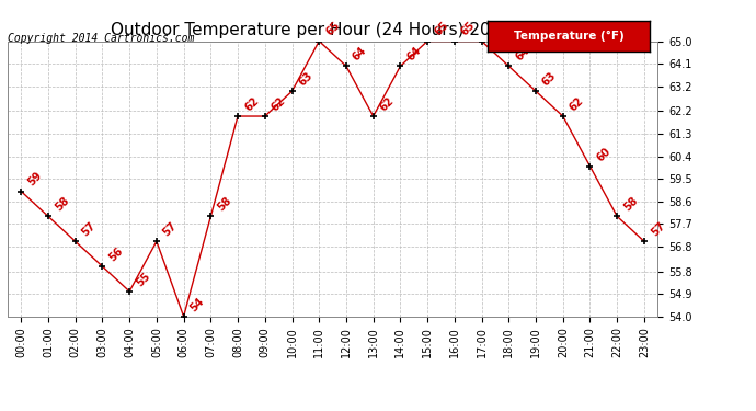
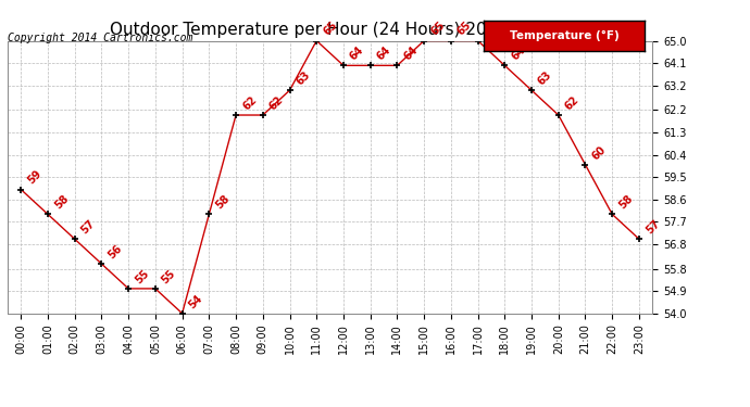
05:00: 57 -> 55
13:00: 62 -> 64
